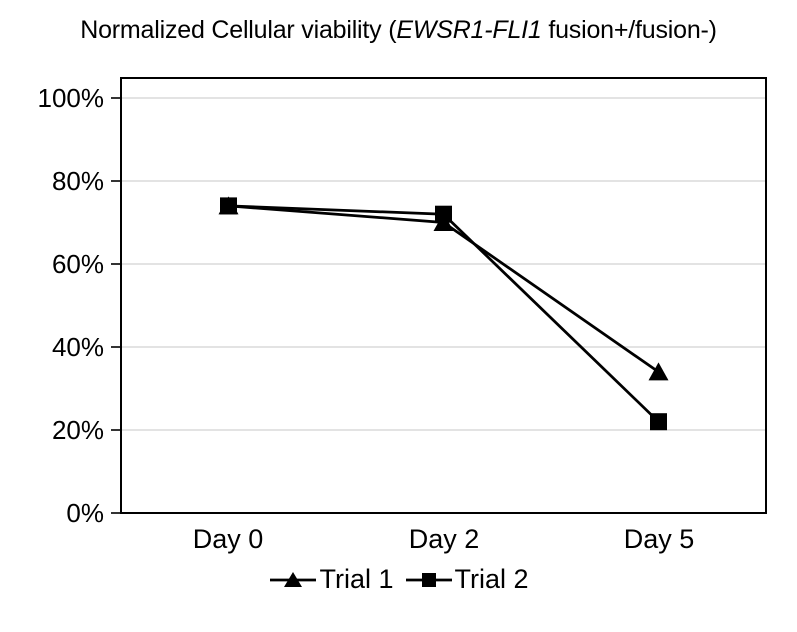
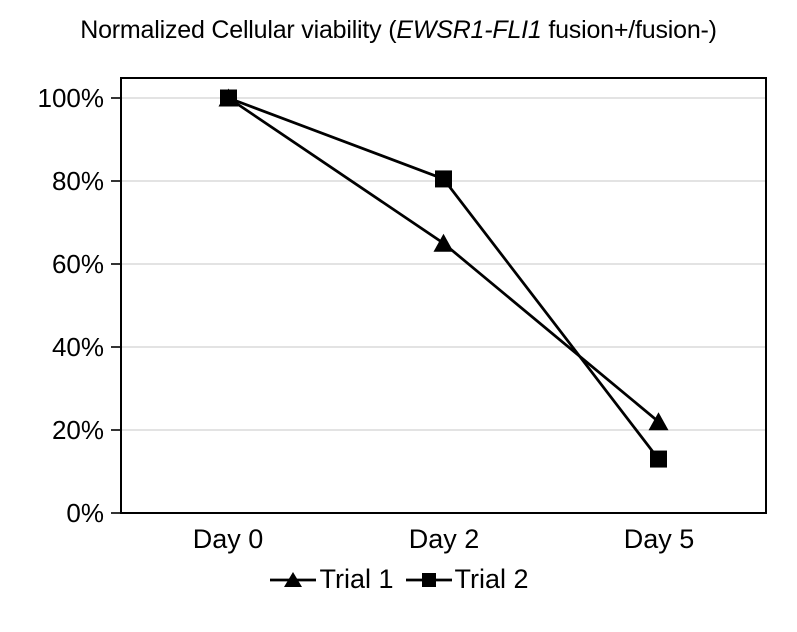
Trial 1/Day 0: 74% -> 100%
Trial 2/Day 0: 74% -> 100%
Trial 1/Day 2: 70% -> 65%
Trial 2/Day 2: 72% -> 80%
Trial 1/Day 5: 34% -> 22%
Trial 2/Day 5: 22% -> 13%
